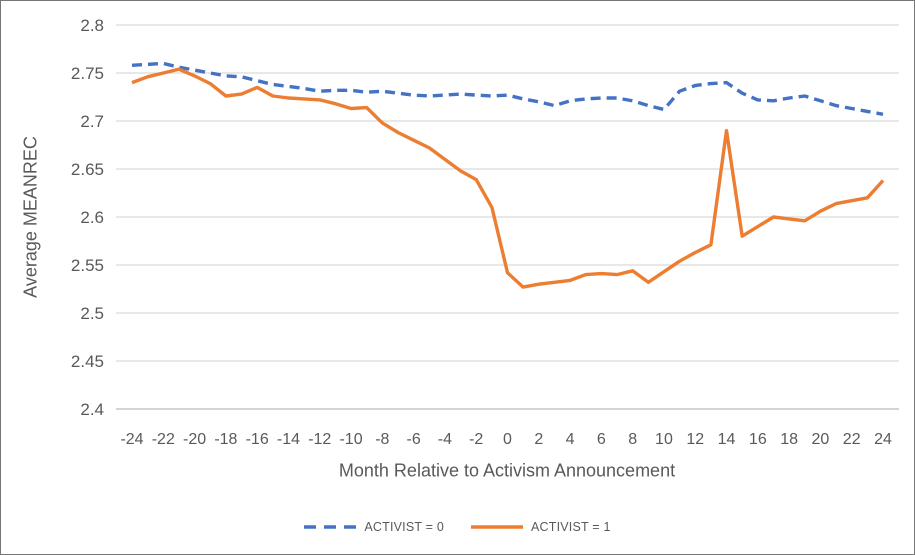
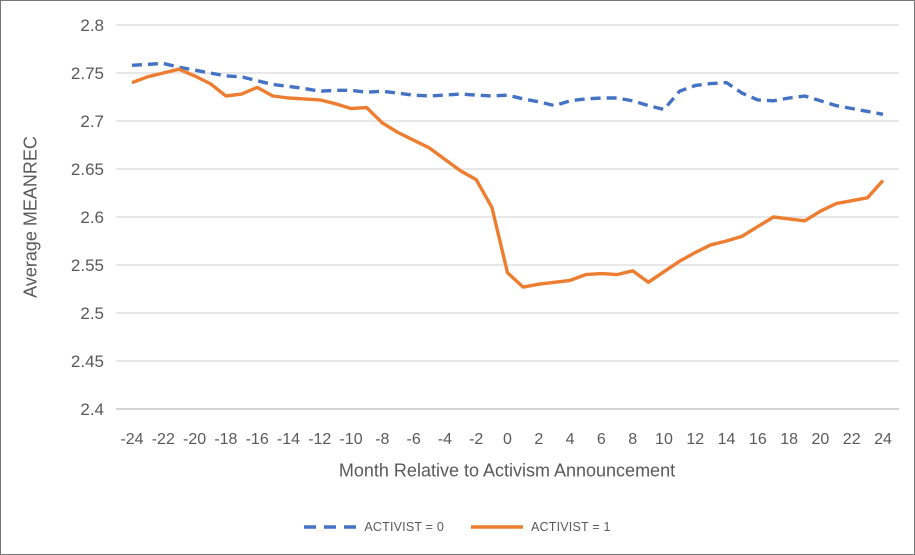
ACTIVIST = 1/14: 2.69 -> 2.58
